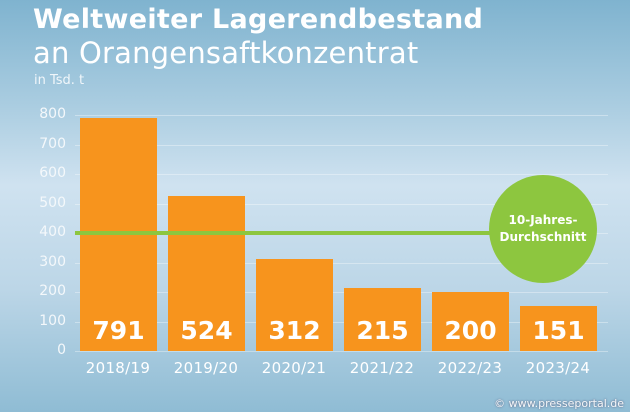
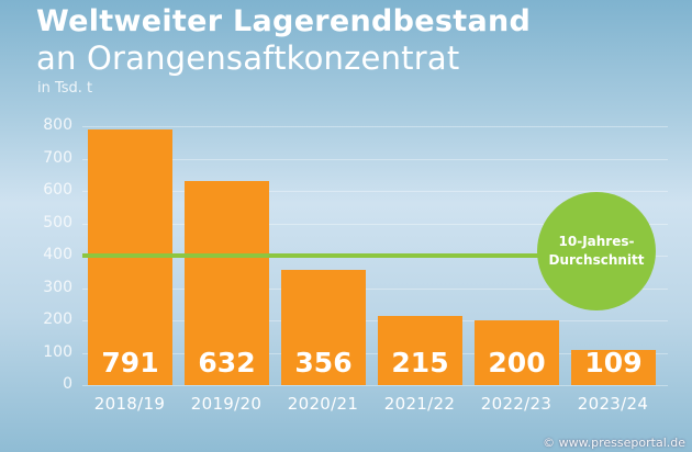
2019/20: 524 -> 632
2020/21: 312 -> 356
2023/24: 151 -> 109
